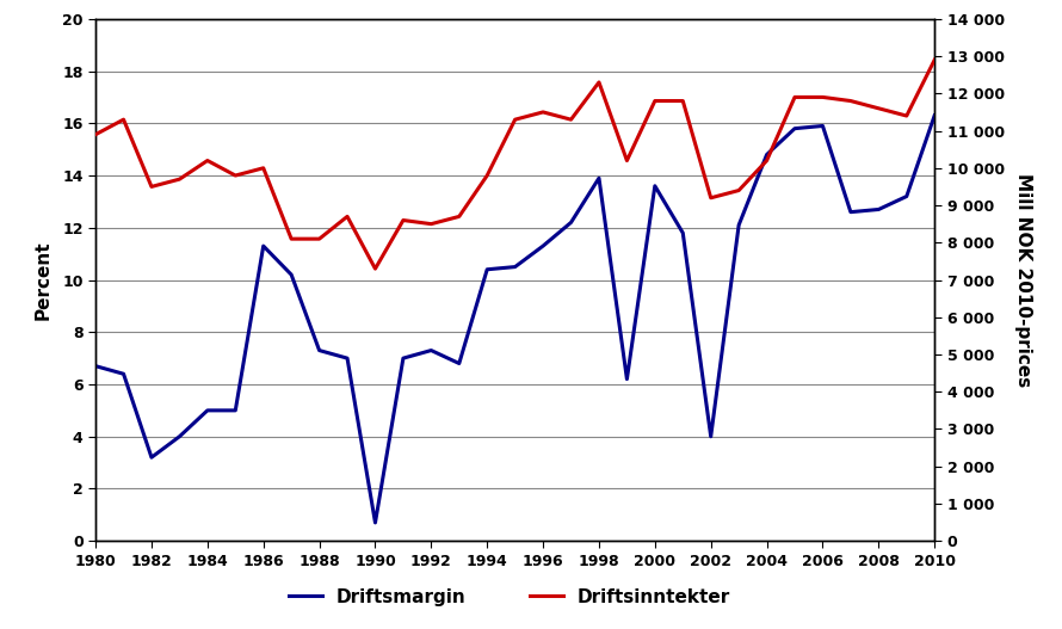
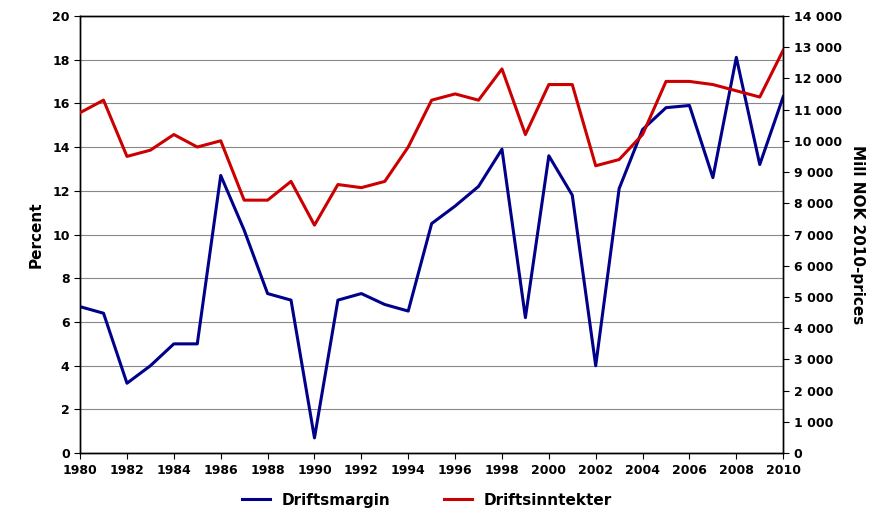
Driftsmargin/1986: 11.3 -> 12.7
Driftsmargin/1994: 10.4 -> 6.5
Driftsmargin/2008: 12.7 -> 18.1
